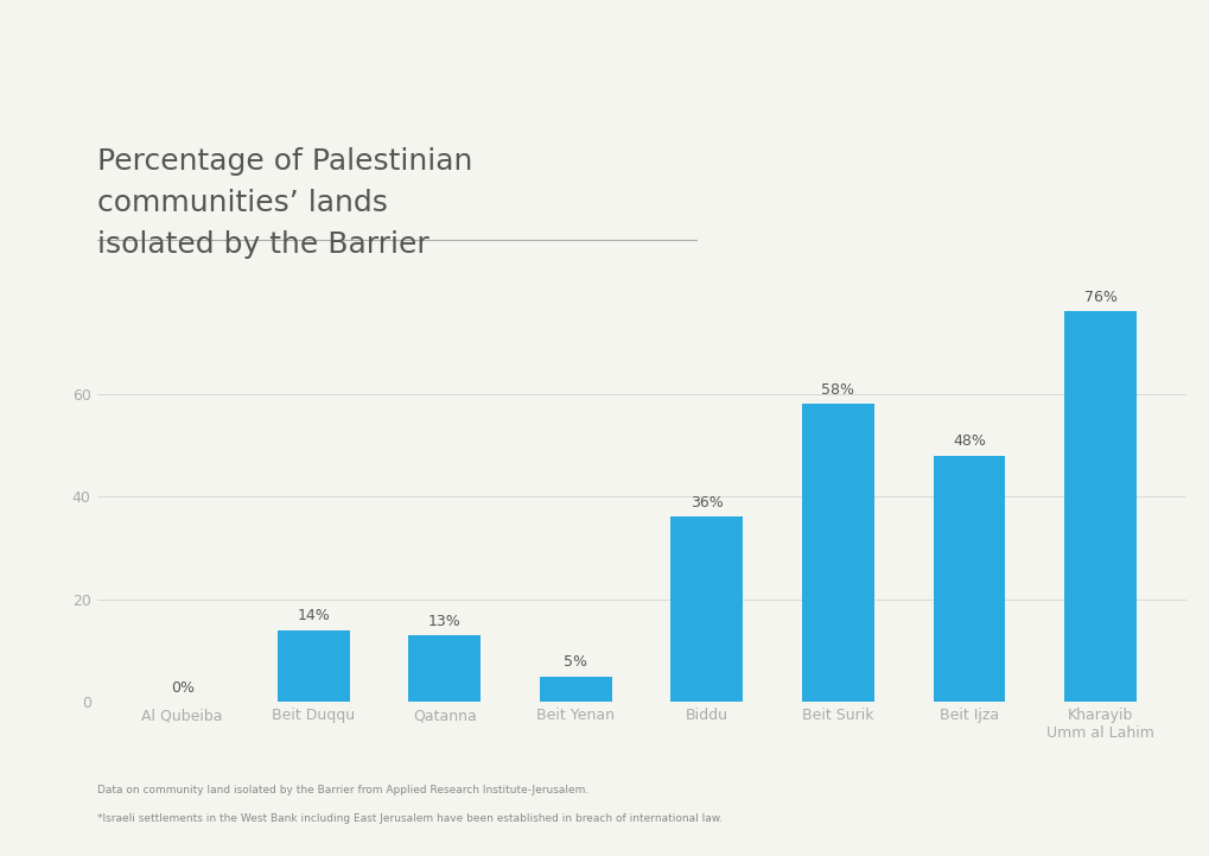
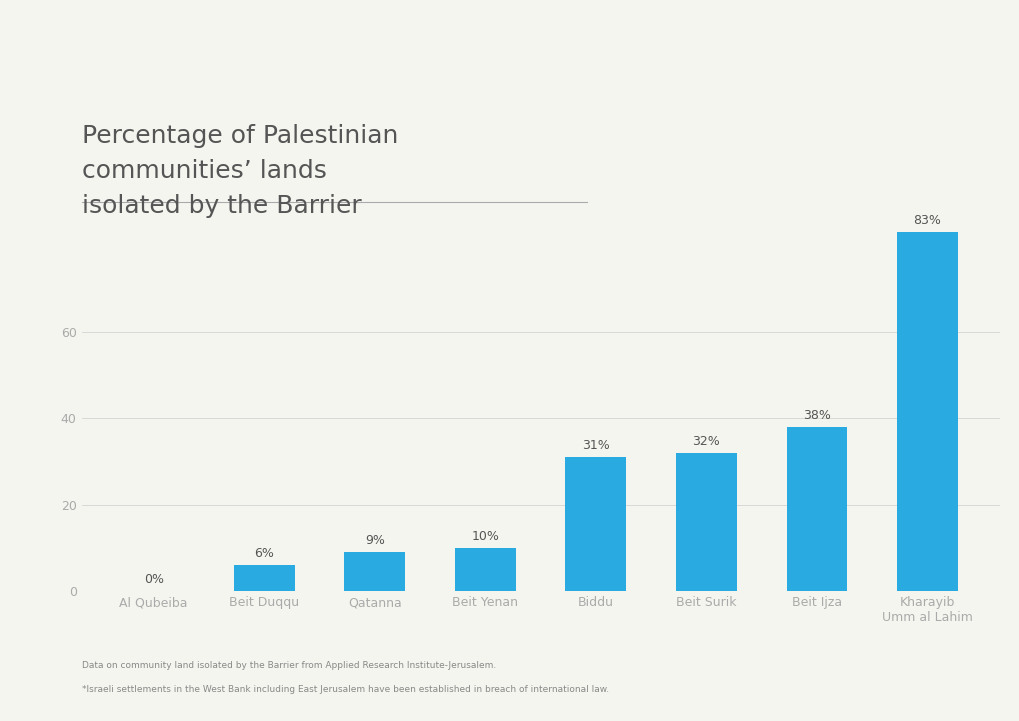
Beit Duqqu: 14% -> 6%
Qatanna: 13% -> 9%
Beit Yenan: 5% -> 10%
Biddu: 36% -> 31%
Beit Surik: 58% -> 32%
Beit Ijza: 48% -> 38%
Kharayib Umm al Lahim: 76% -> 83%
